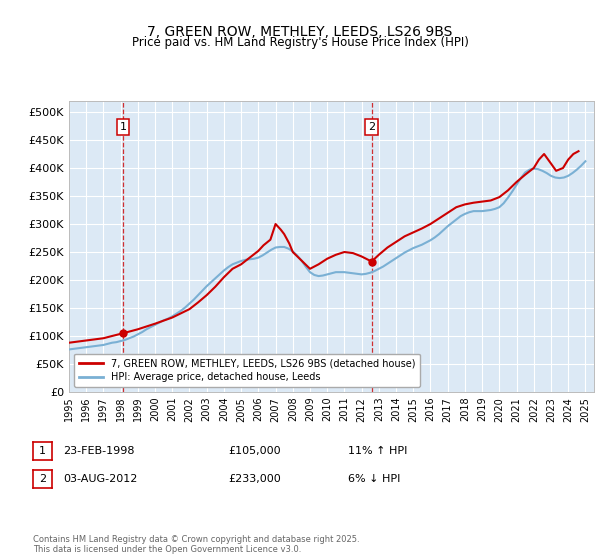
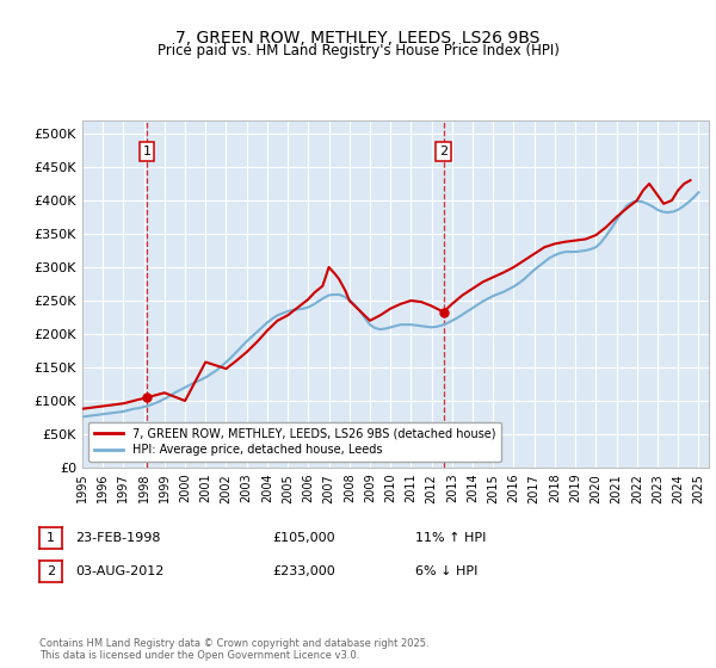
7, GREEN ROW, METHLEY, LEEDS, LS26 9BS (detached house)/2000: £122K -> £100K
7, GREEN ROW, METHLEY, LEEDS, LS26 9BS (detached house)/2001: £133K -> £158K
